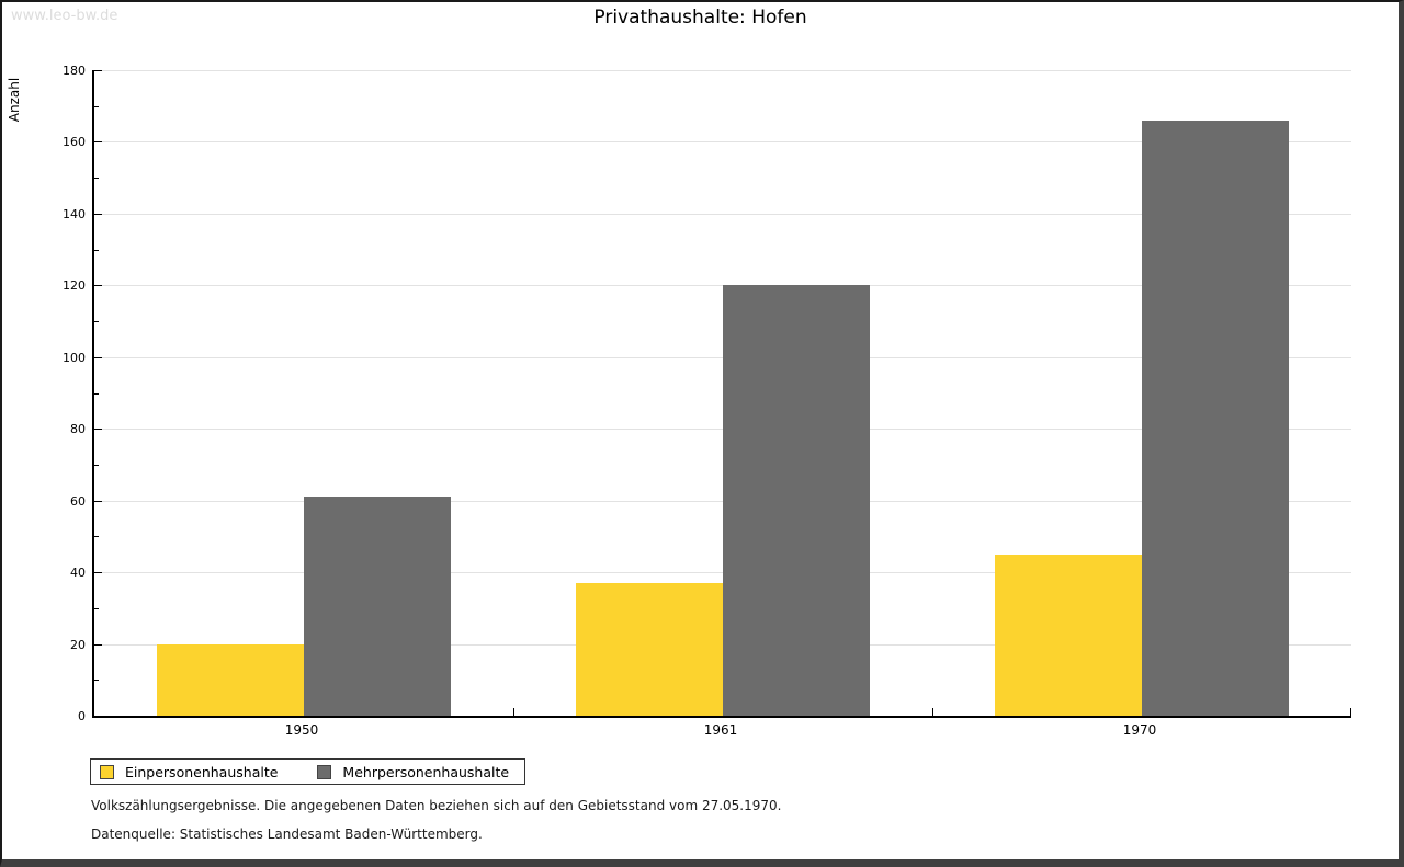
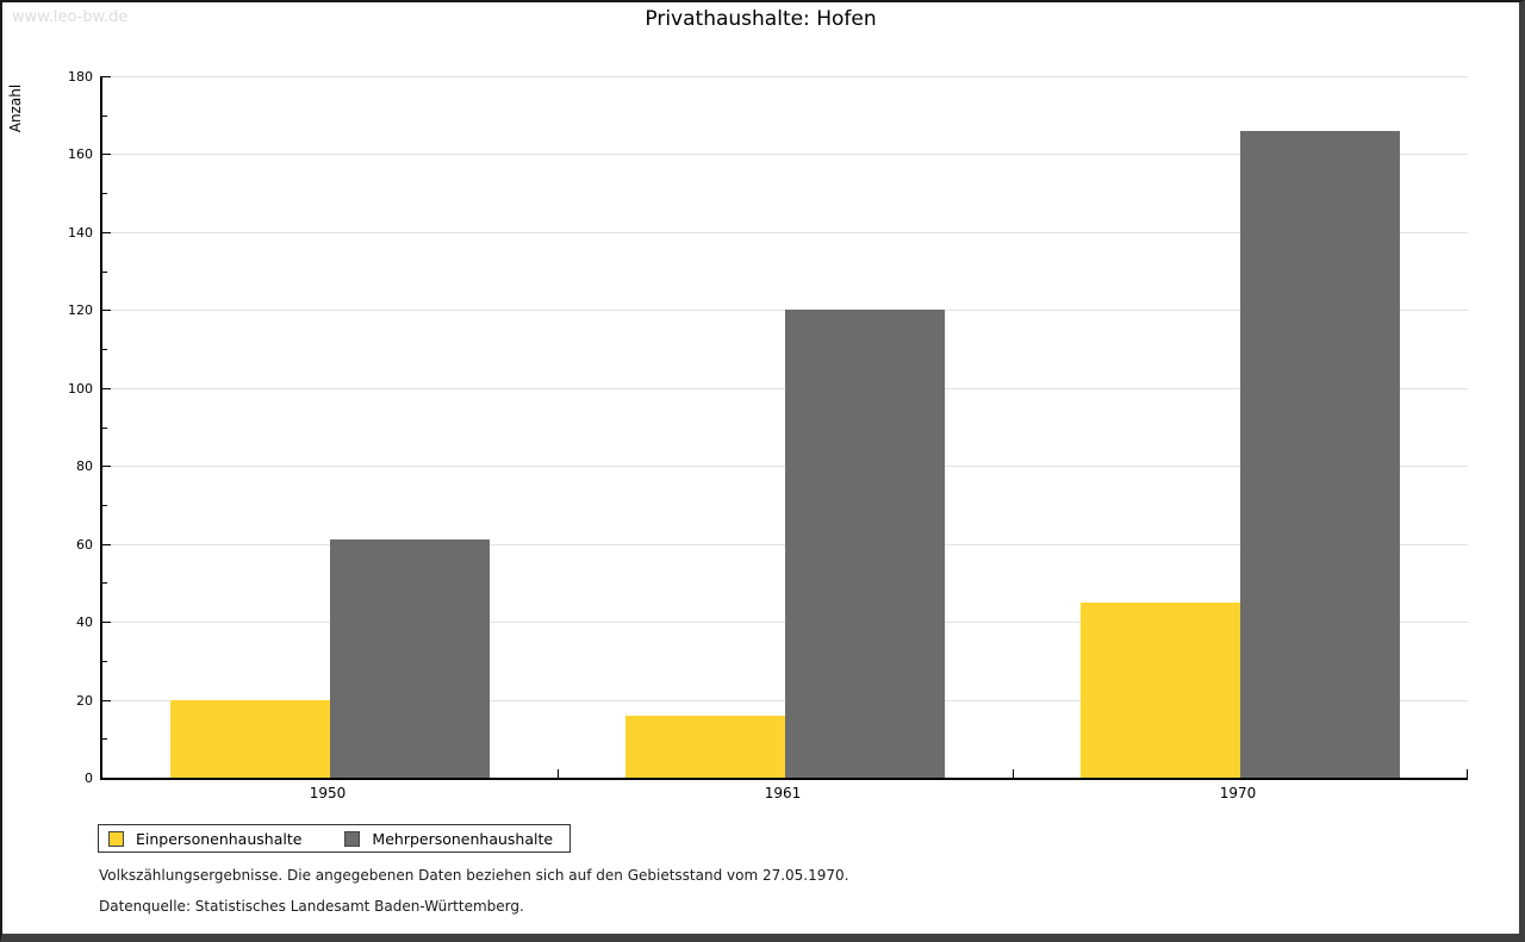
Einpersonenhaushalte/1961: 37 -> 16
